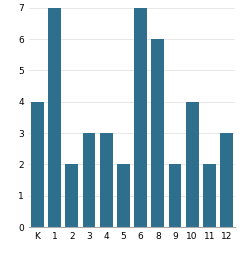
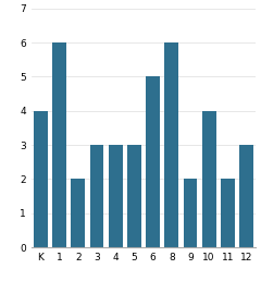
1: 7 -> 6
5: 2 -> 3
6: 7 -> 5
